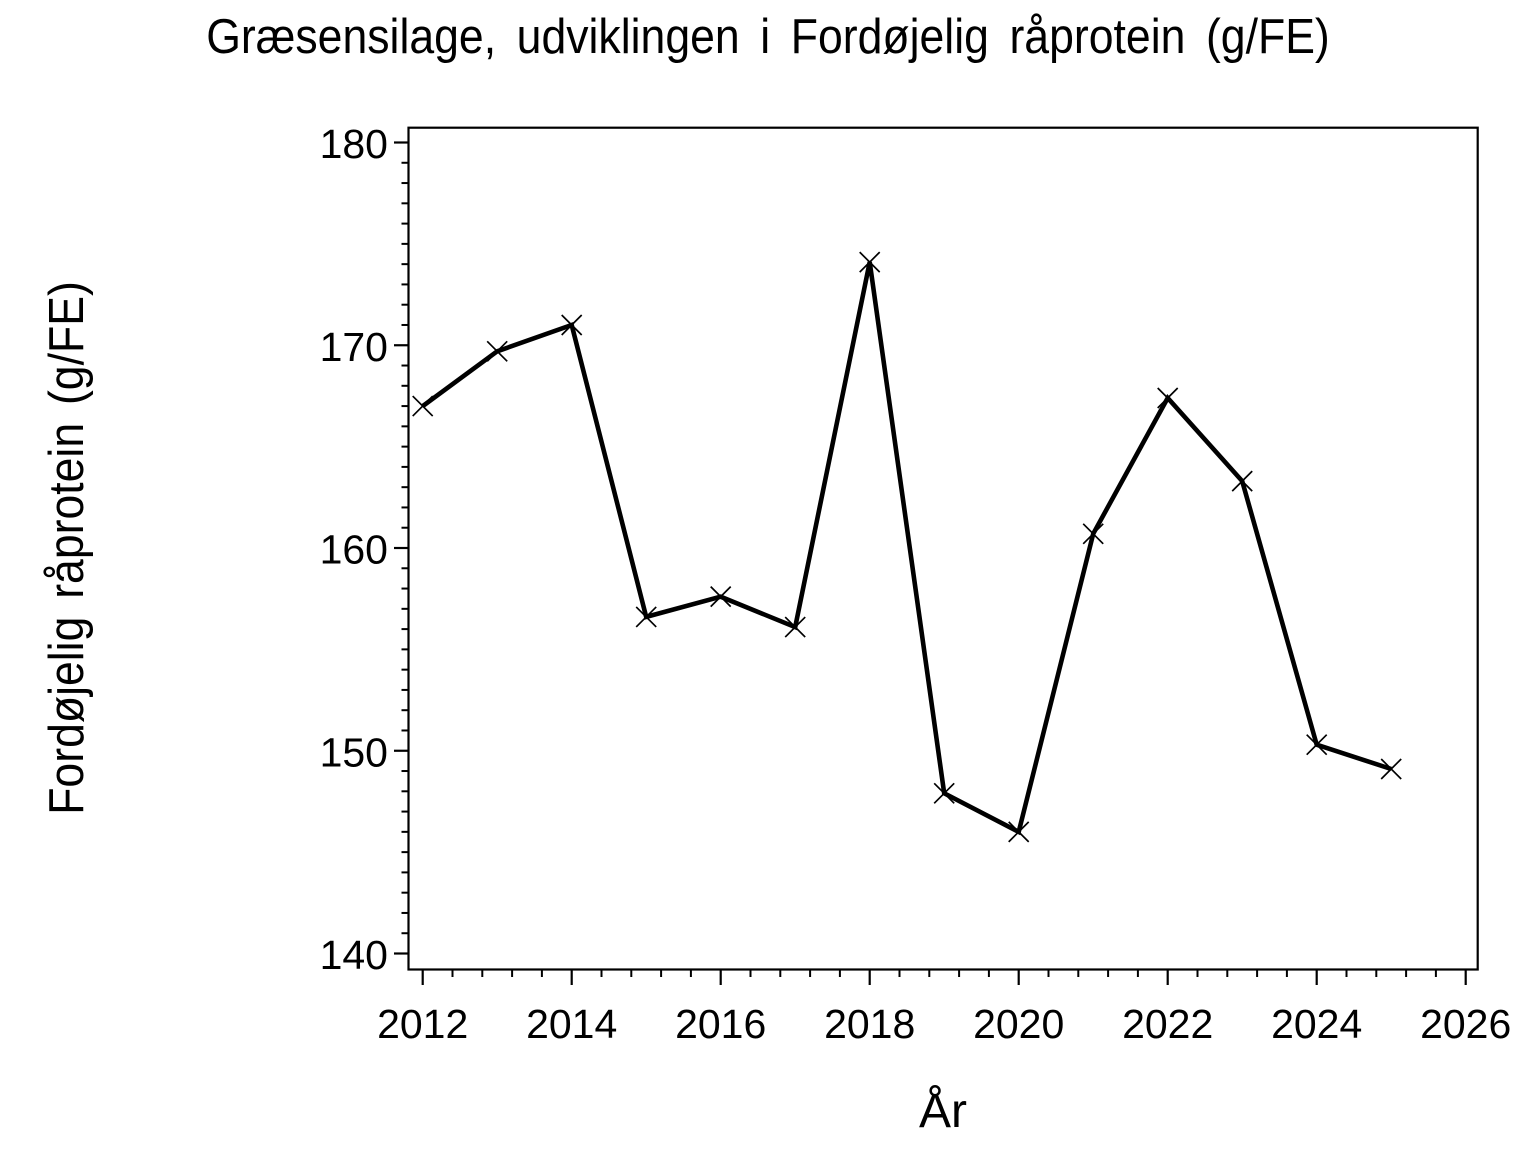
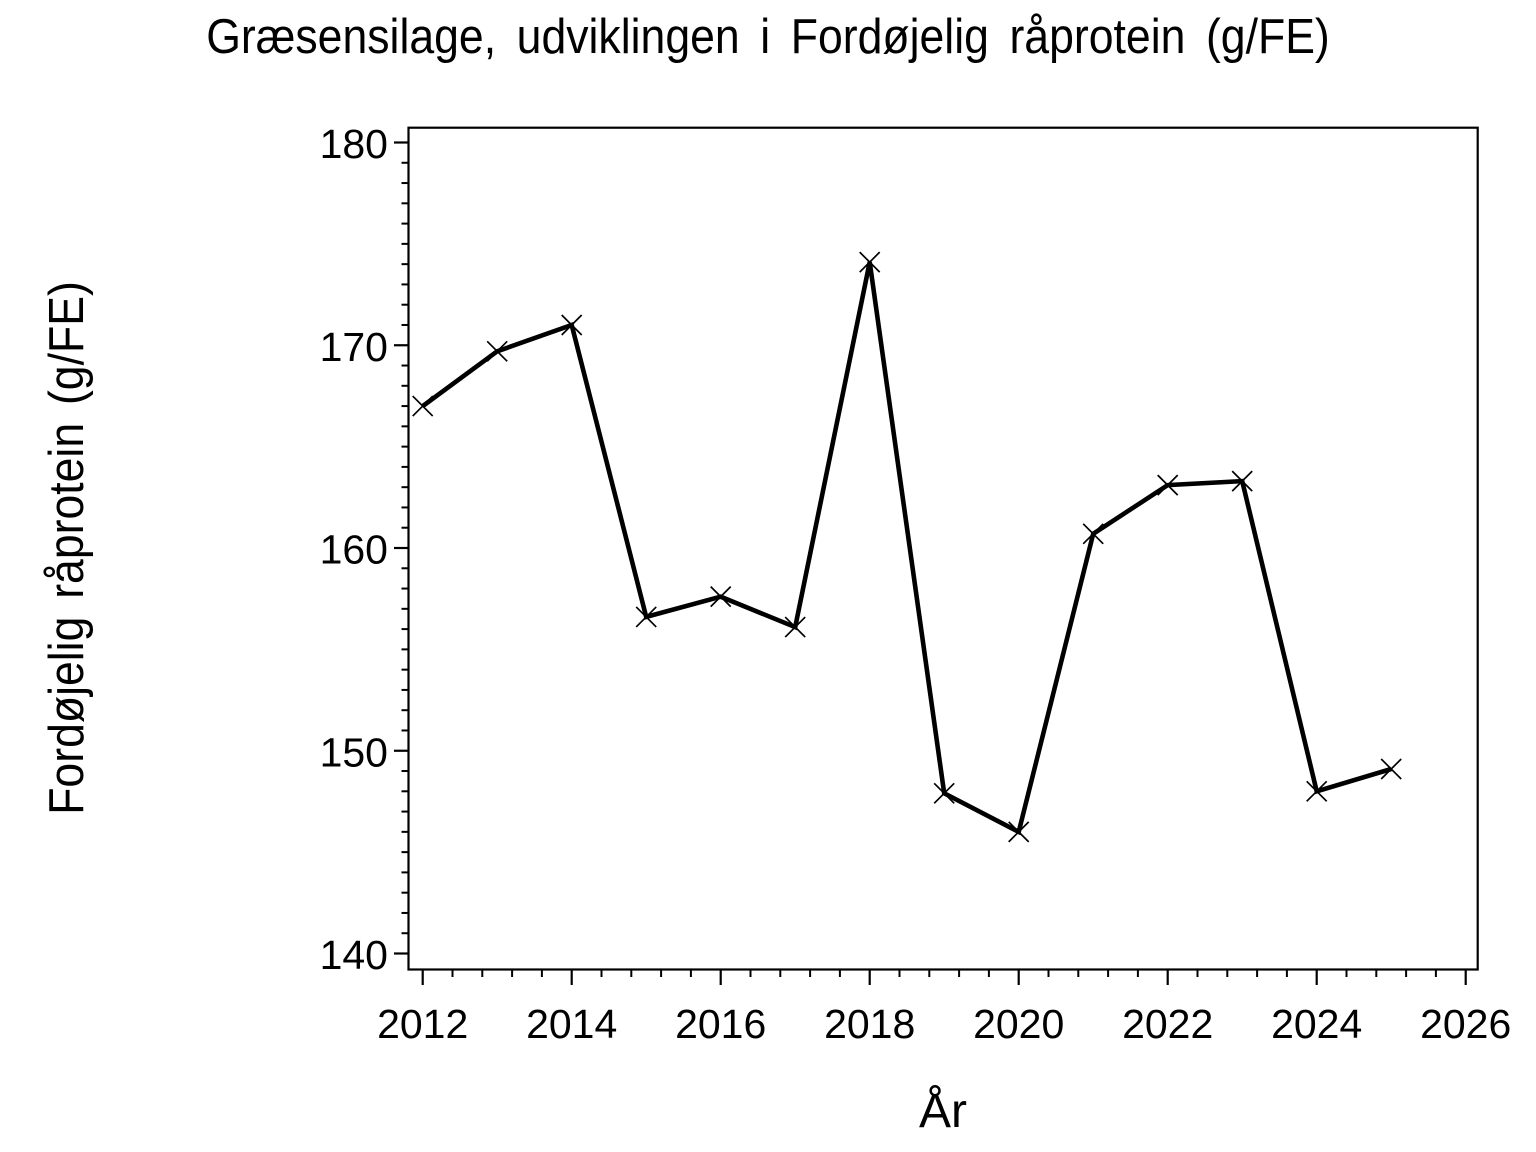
2022: 167.4 -> 163.1
2024: 150.3 -> 148.0
